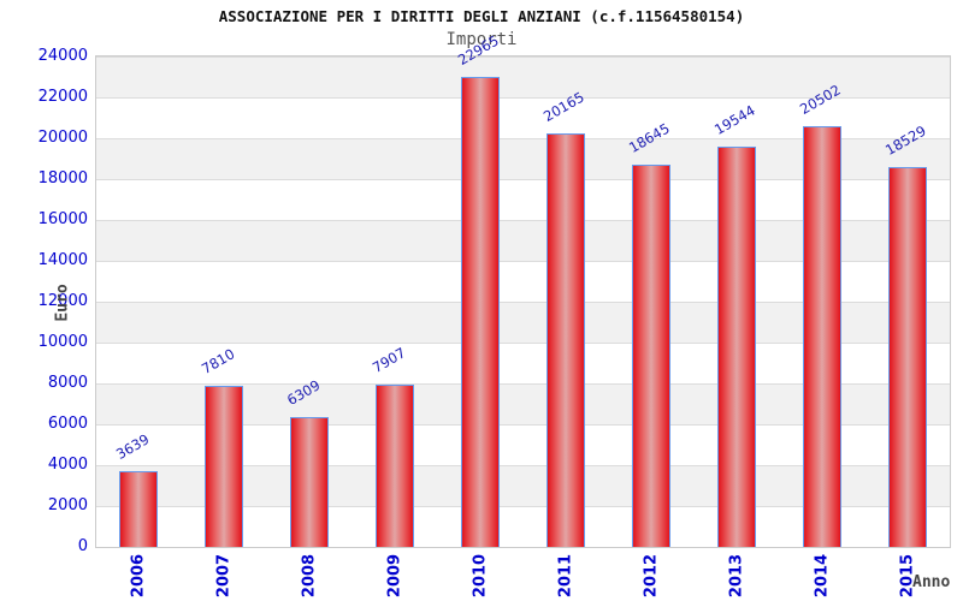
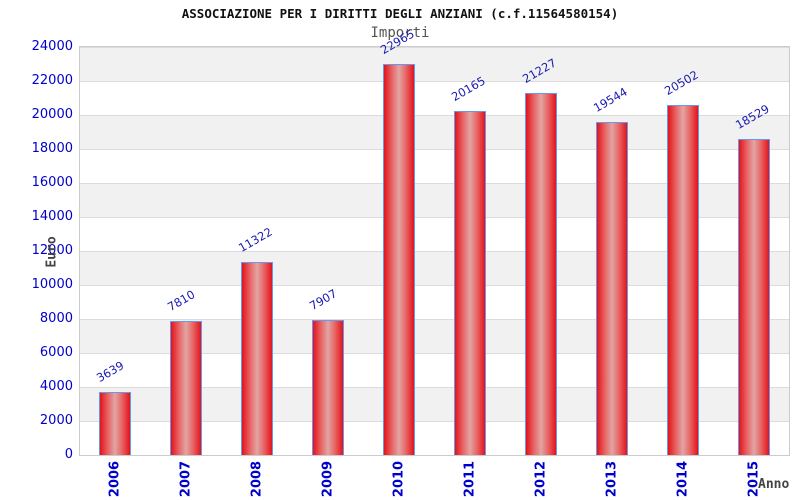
2008: 6309 -> 11322
2012: 18645 -> 21227
